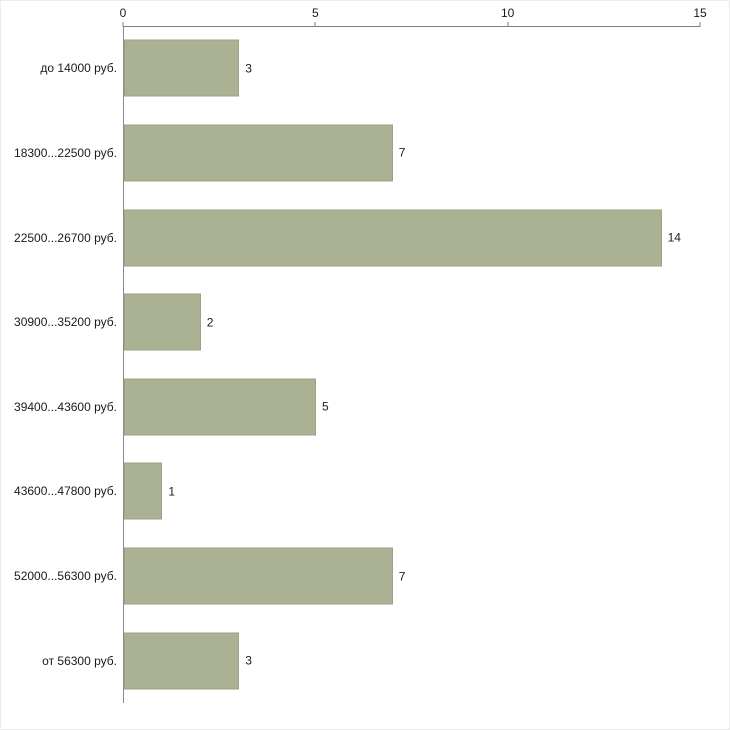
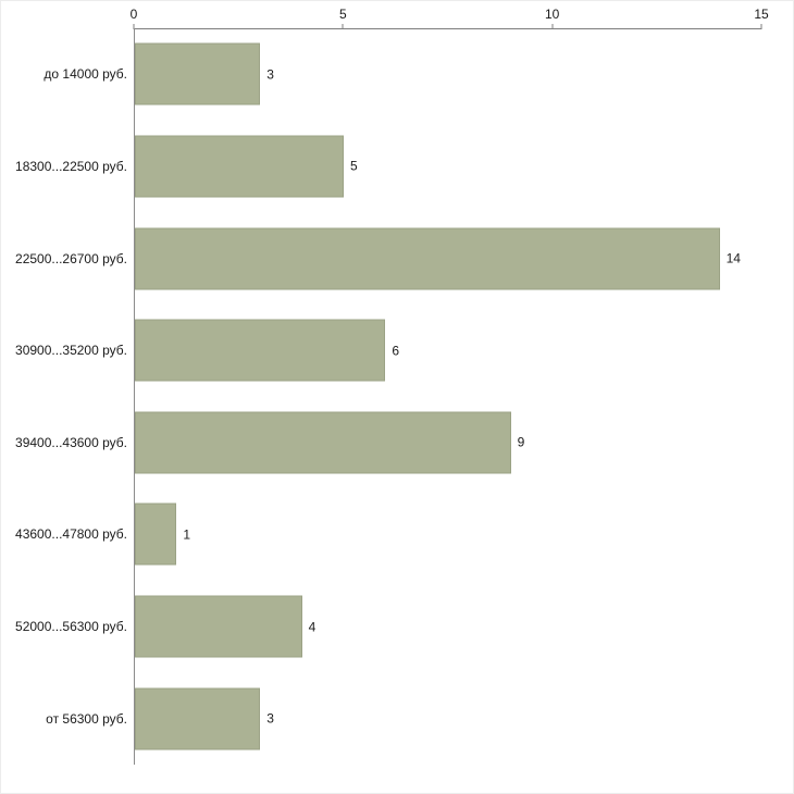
18300...22500 руб.: 7 -> 5
30900...35200 руб.: 2 -> 6
39400...43600 руб.: 5 -> 9
52000...56300 руб.: 7 -> 4
